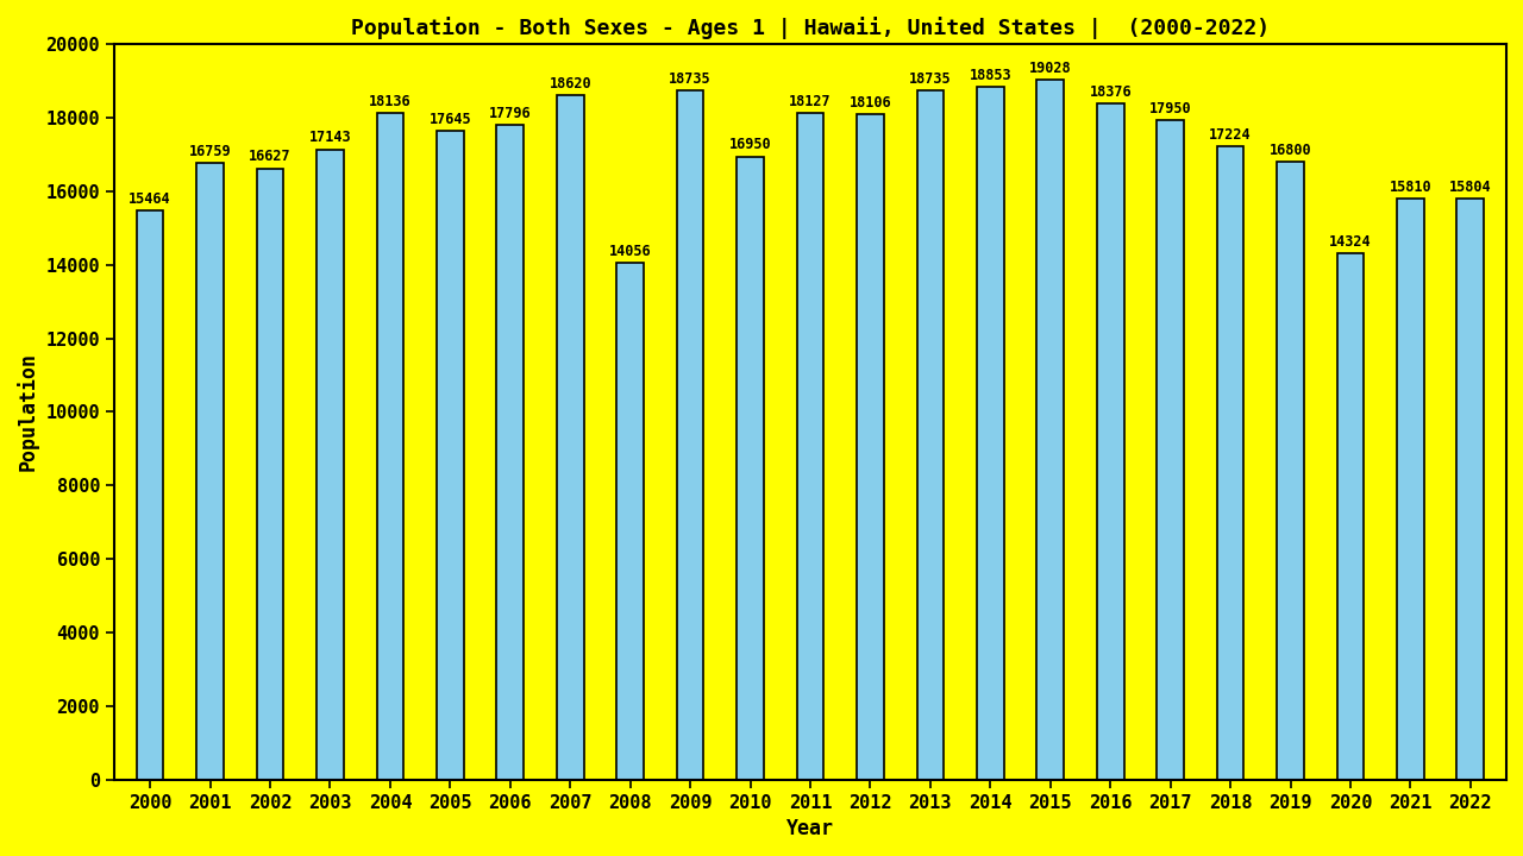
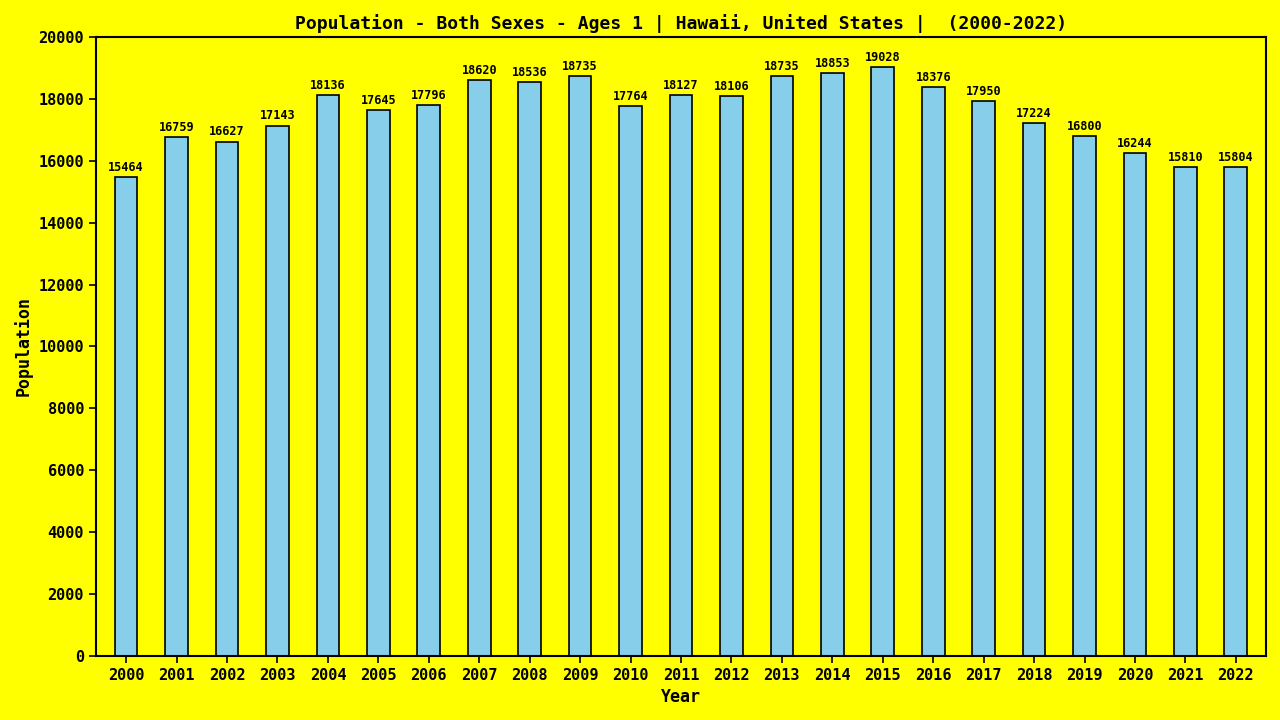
2008: 14056 -> 18536
2010: 16950 -> 17764
2020: 14324 -> 16244
